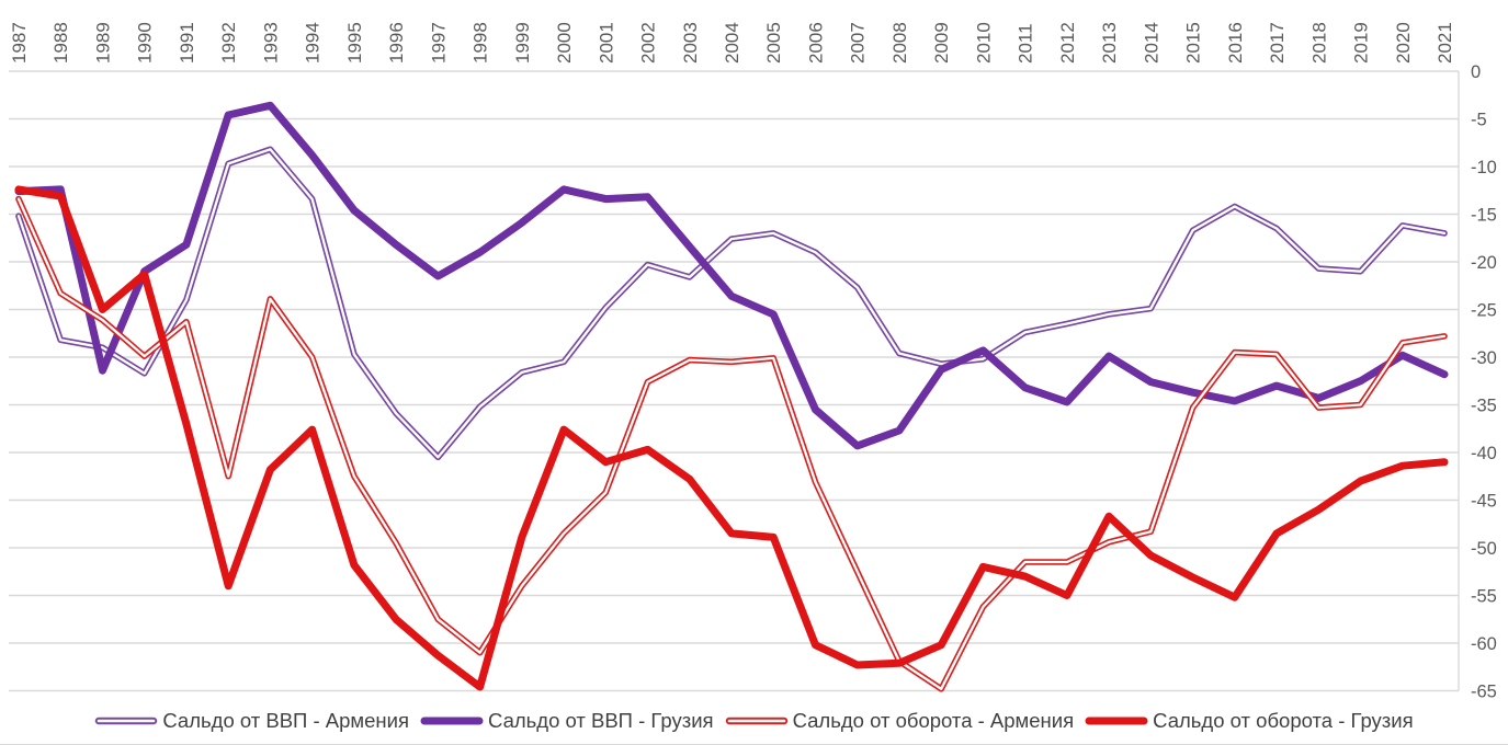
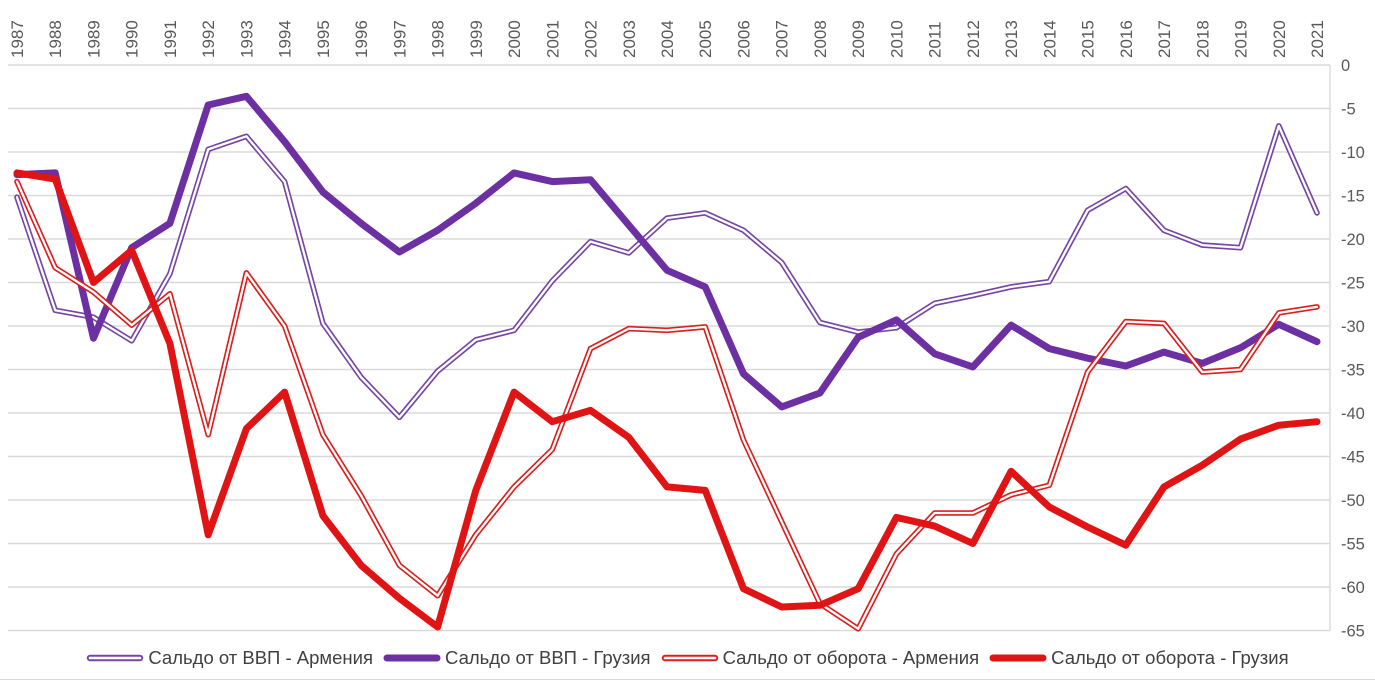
Сальдо от оборота - Грузия/1991: -37 -> -32
Сальдо от ВВП - Армения/2017: -16 -> -19
Сальдо от ВВП - Армения/2020: -16 -> -7
